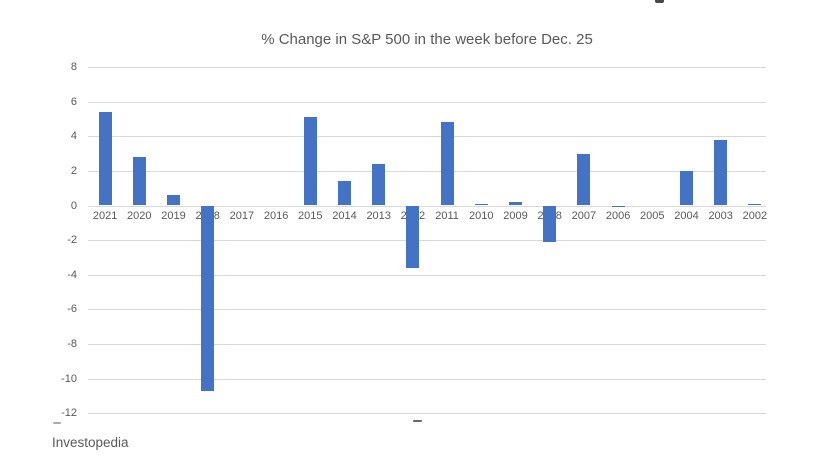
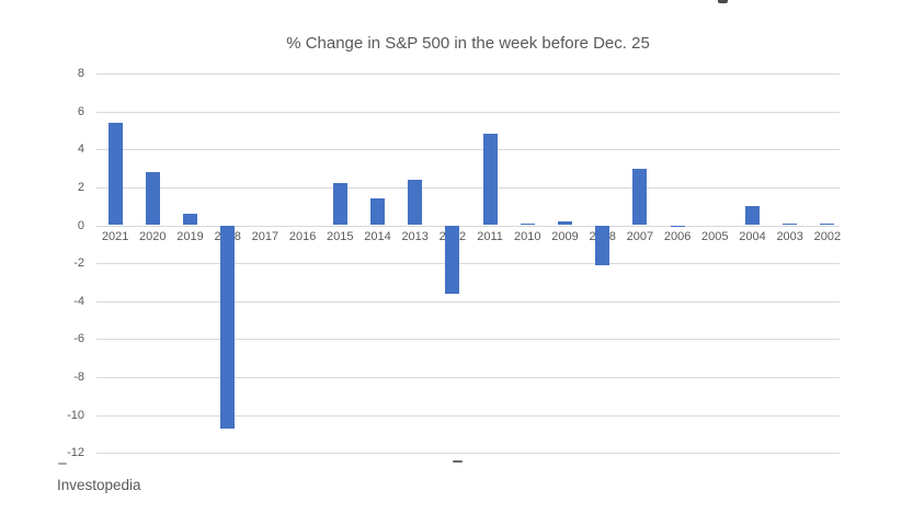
2015: 5.1 -> 2.2
2004: 2.0 -> 1.0
2003: 3.8 -> 0.1
